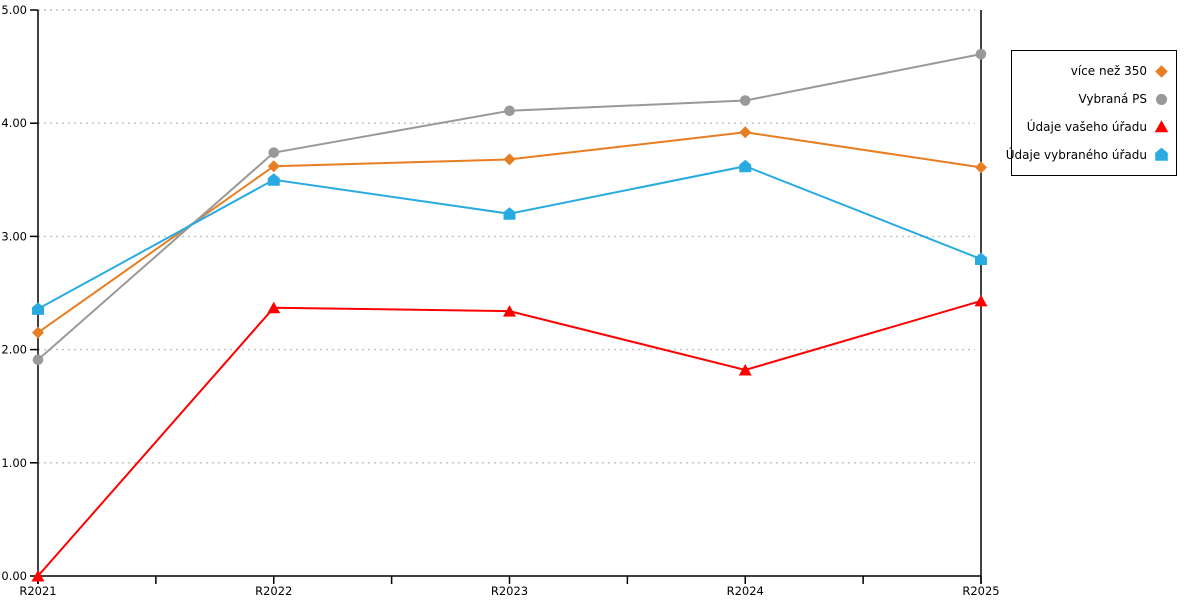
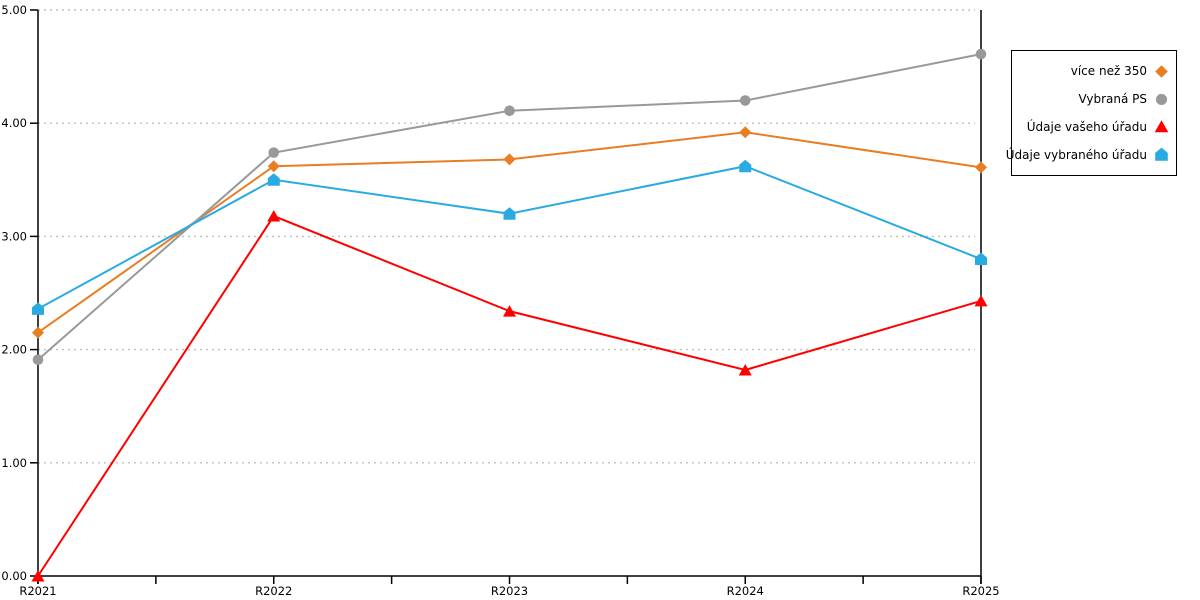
Údaje vašeho úřadu/R2022: 2.37 -> 3.18
